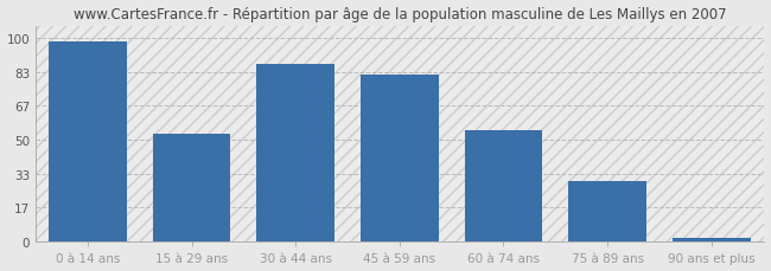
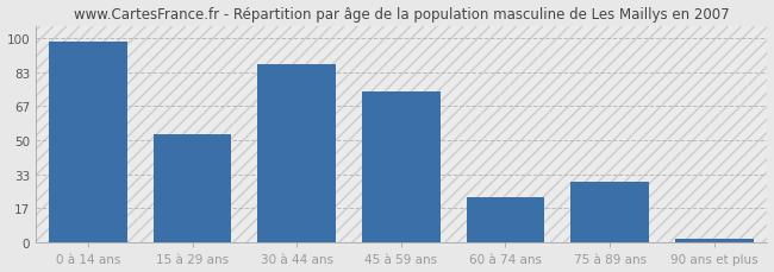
45 à 59 ans: 82 -> 74
60 à 74 ans: 55 -> 22
